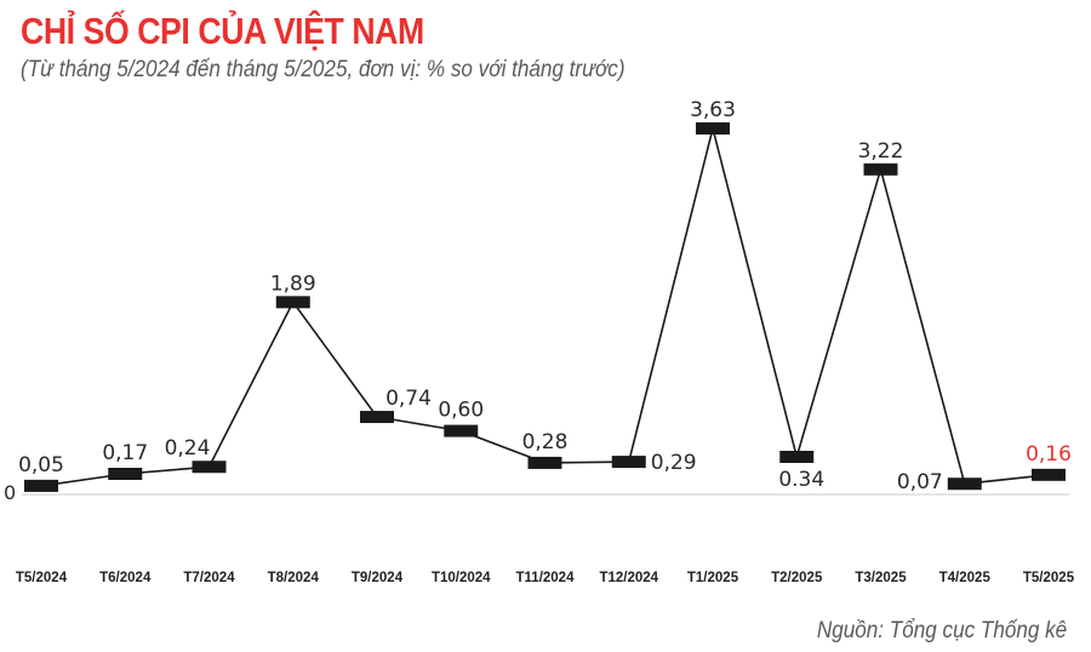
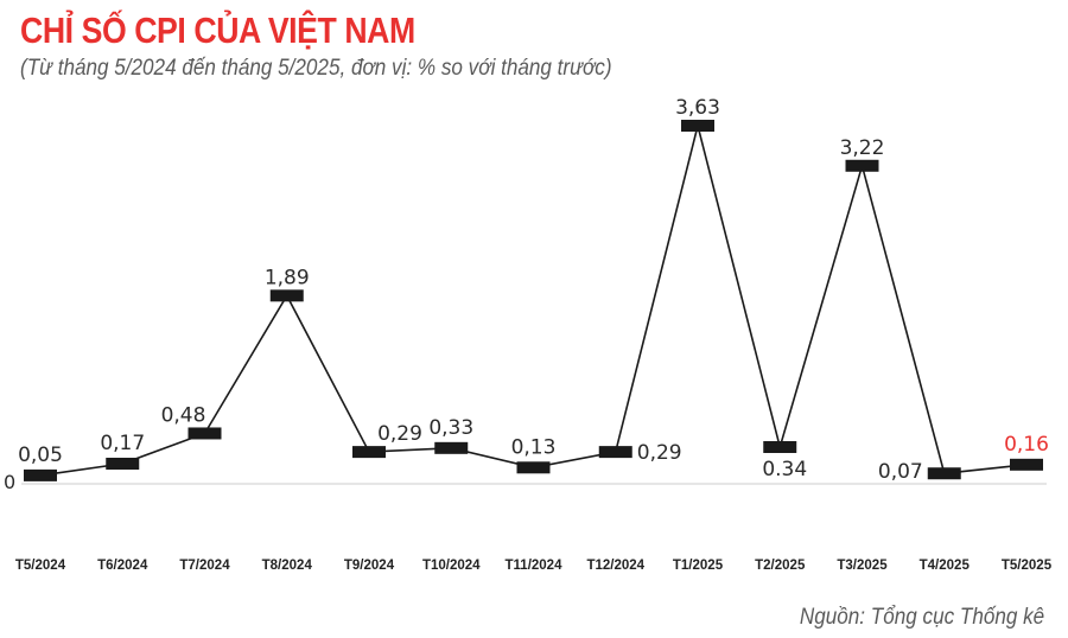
T7/2024: 0,24 -> 0,48
T9/2024: 0,74 -> 0,29
T10/2024: 0,60 -> 0,33
T11/2024: 0,28 -> 0,13
